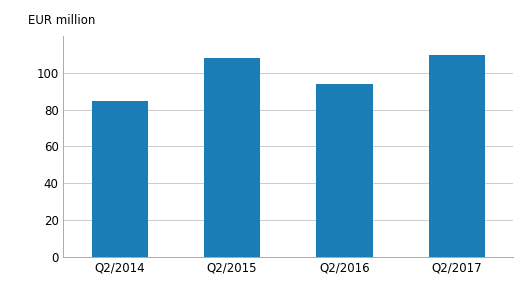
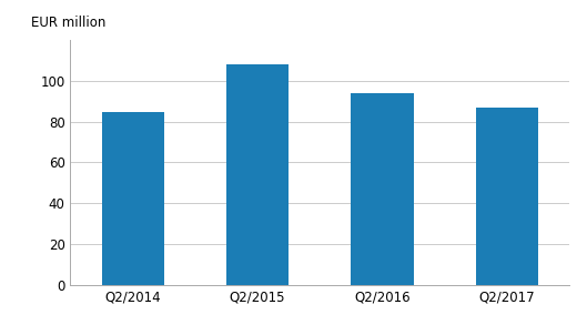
Q2/2017: 110 -> 87
